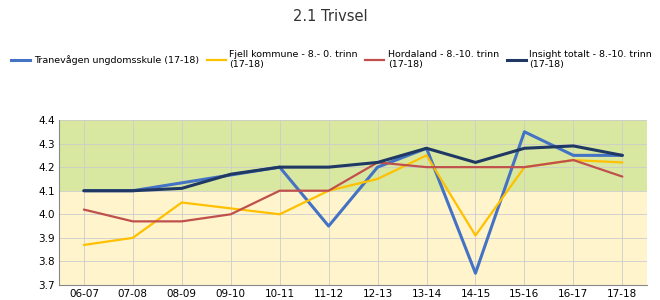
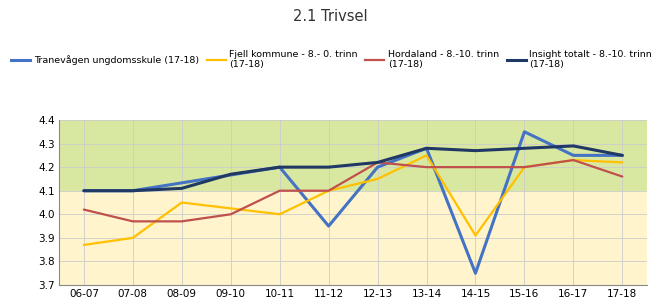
Insight totalt - 8.-10. trinn (17-18)/14-15: 4.22 -> 4.27
